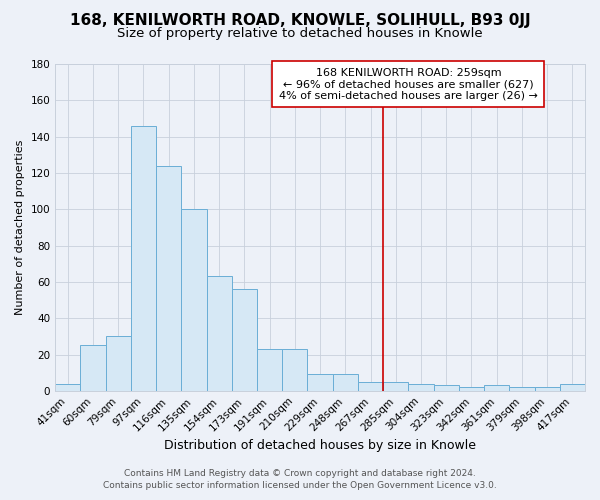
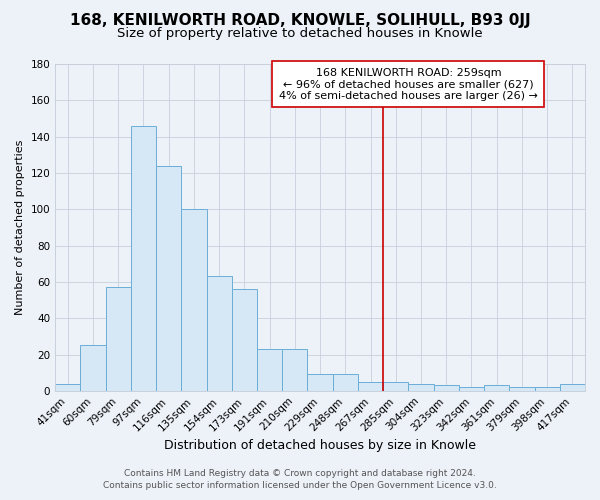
79sqm: 30 -> 57
